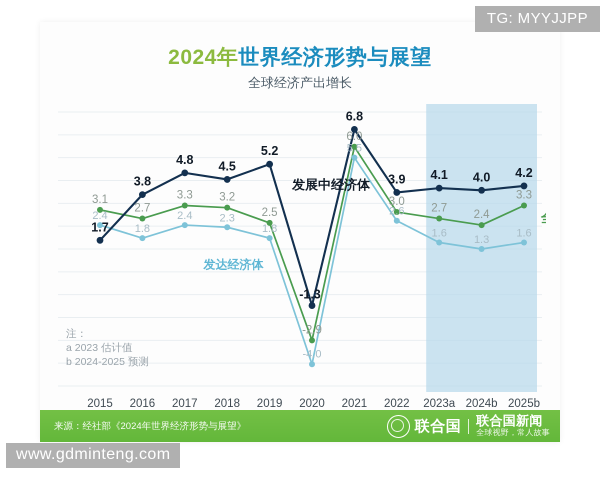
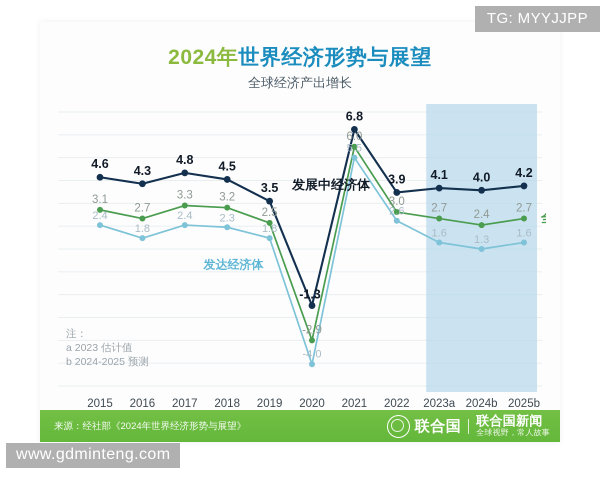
发展中经济体/2015: 1.7 -> 4.6
发展中经济体/2016: 3.8 -> 4.3
发展中经济体/2019: 5.2 -> 3.5
全球/2025b: 3.3 -> 2.7
